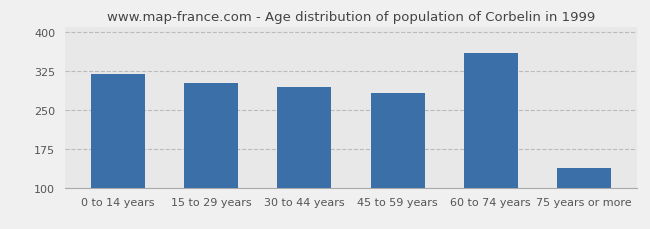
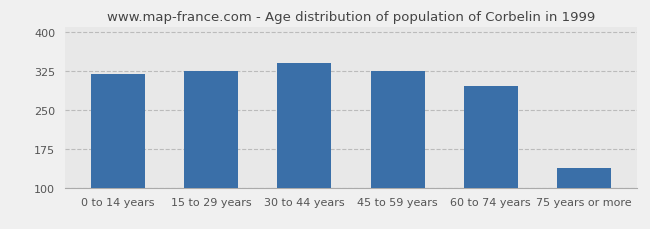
15 to 29 years: 302 -> 324
30 to 44 years: 294 -> 340
45 to 59 years: 282 -> 324
60 to 74 years: 360 -> 295
